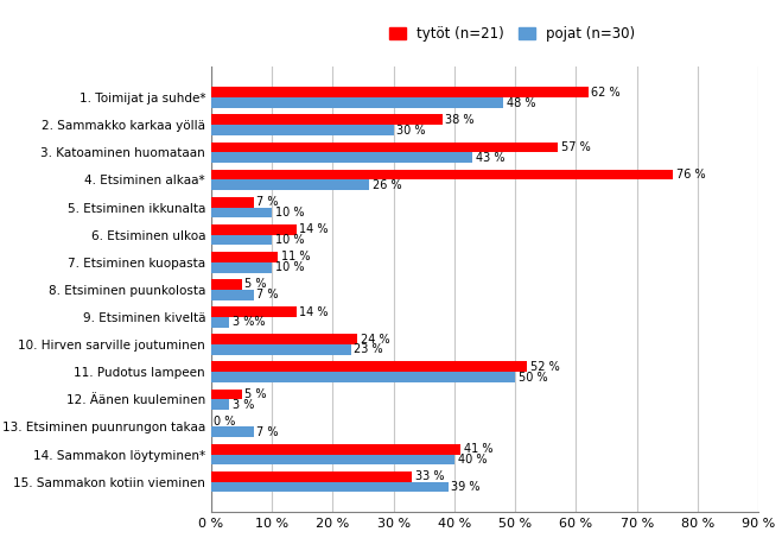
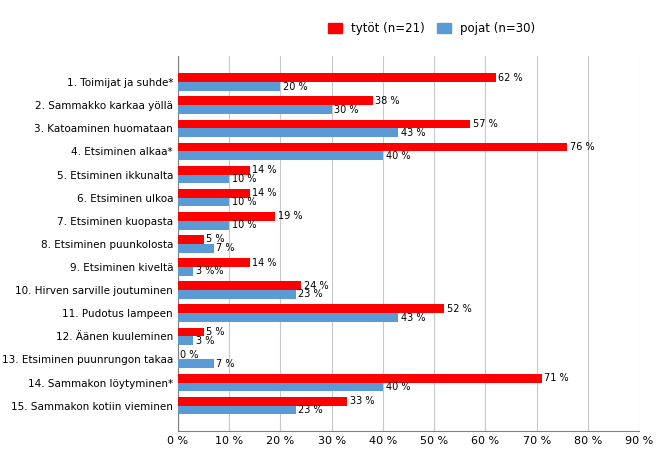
pojat (n=30)/1. Toimijat ja suhde*: 48 -> 20
pojat (n=30)/4. Etsiminen alkaa*: 26 -> 40
tytöt (n=21)/5. Etsiminen ikkunalta: 7 -> 14
tytöt (n=21)/7. Etsiminen kuopasta: 11 -> 19
pojat (n=30)/11. Pudotus lampeen: 50 -> 43
tytöt (n=21)/14. Sammakon löytyminen*: 41 -> 71
pojat (n=30)/15. Sammakon kotiin vieminen: 39 -> 23
